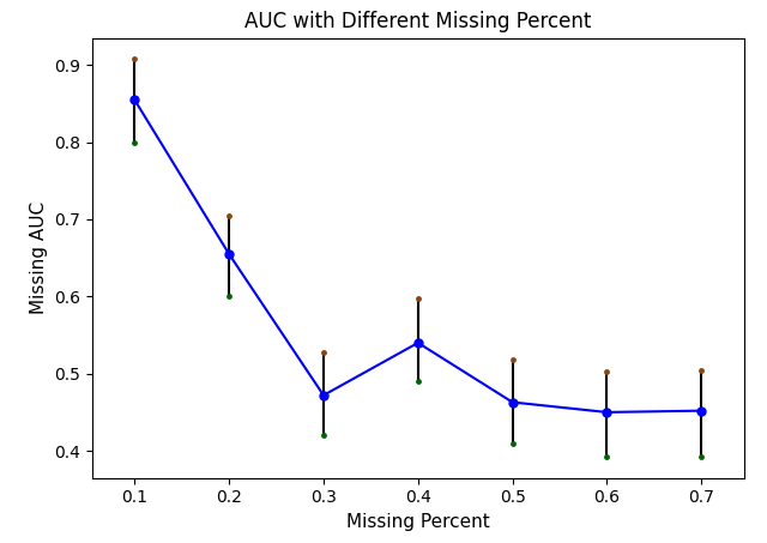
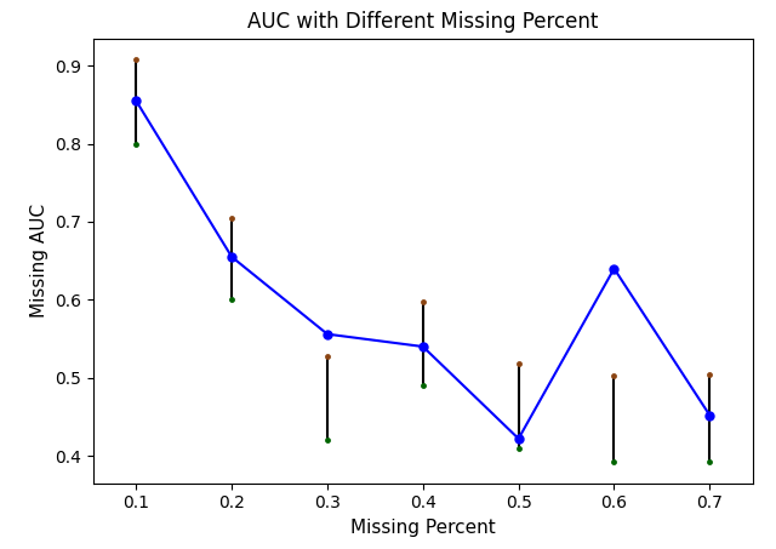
0.3: 0.472 -> 0.556
0.5: 0.463 -> 0.422
0.6: 0.450 -> 0.640
